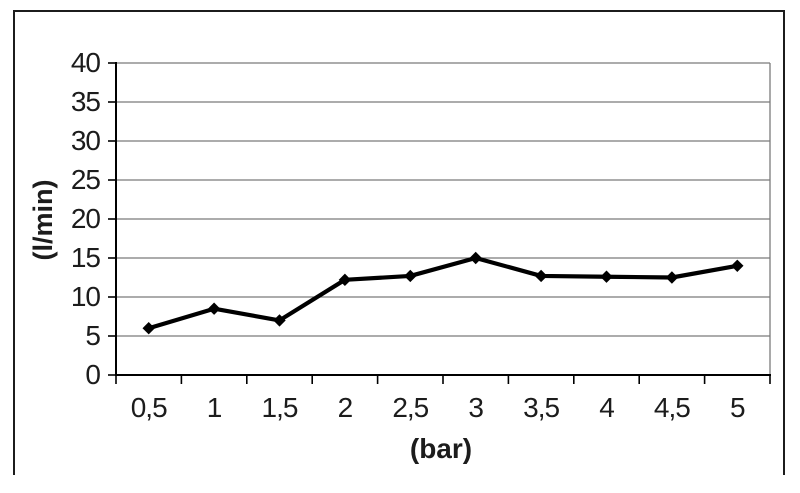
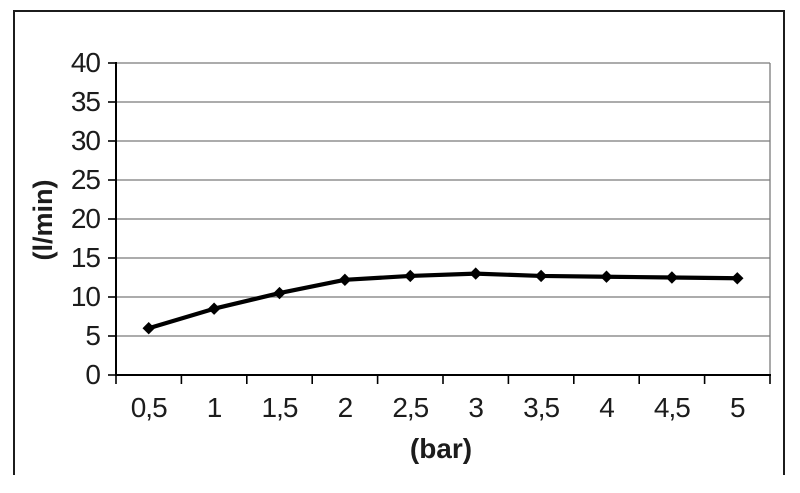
1,5: 7 -> 10
3: 15 -> 13
5: 14 -> 12
